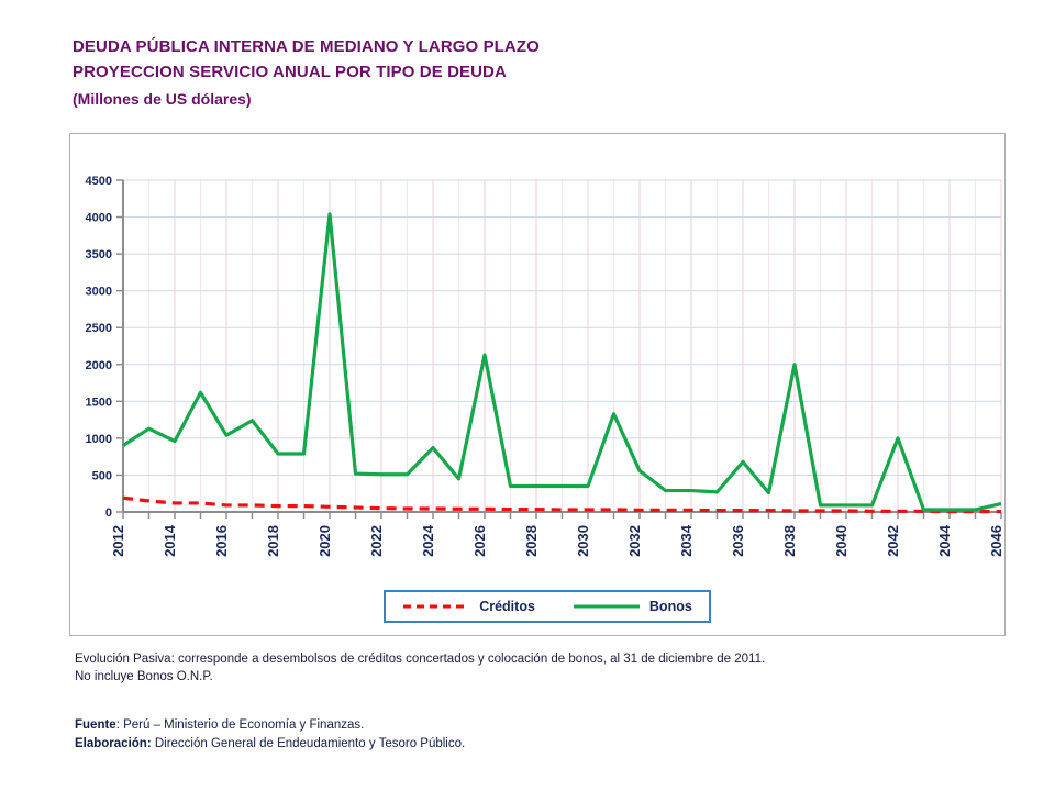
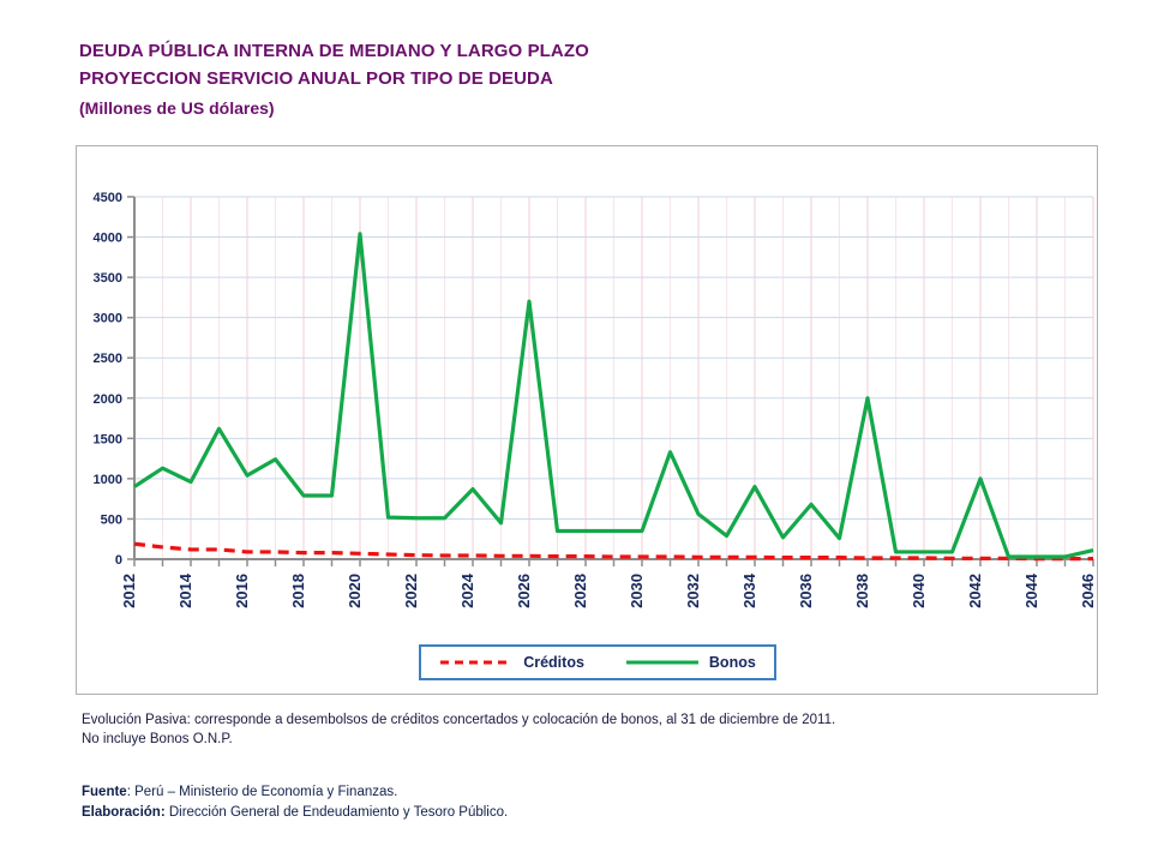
Bonos/2026: 2100 -> 3200
Bonos/2034: 300 -> 900
